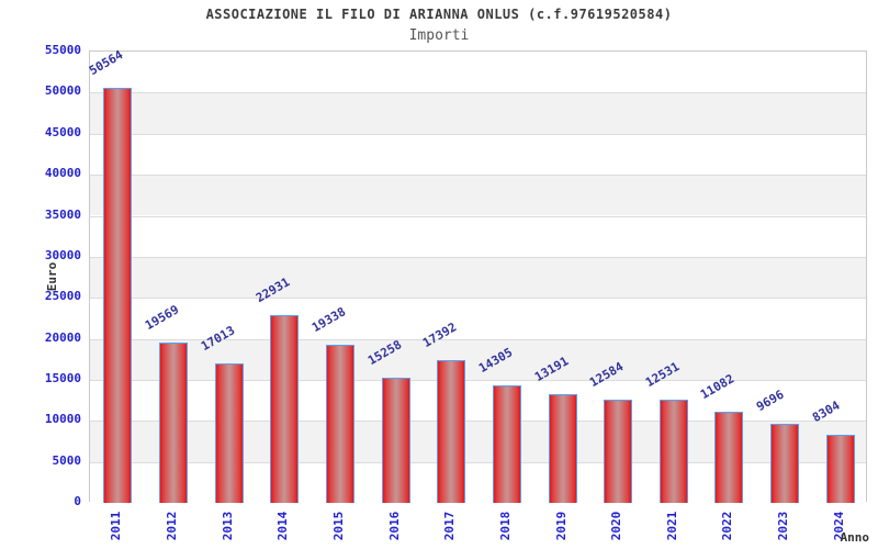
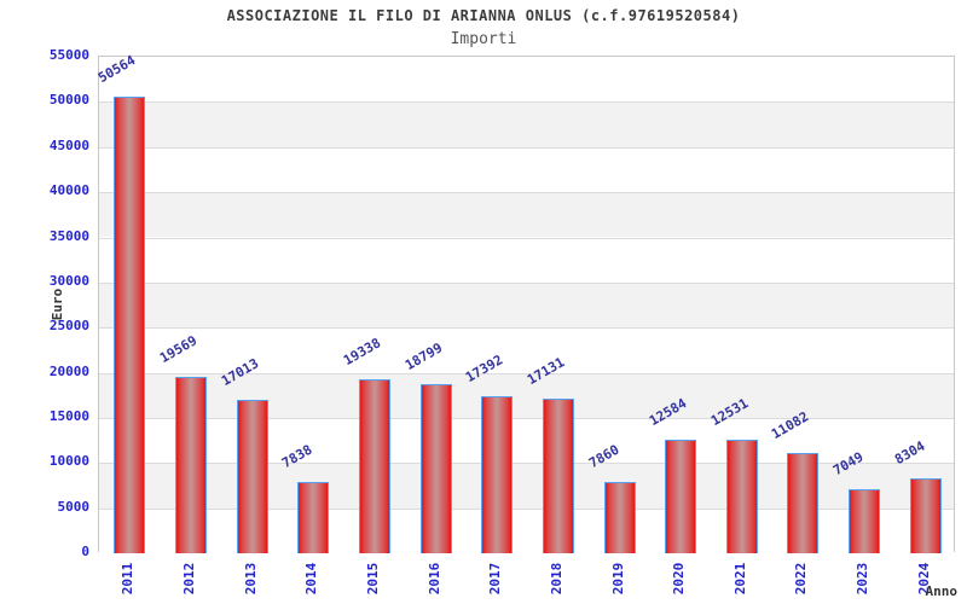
2014: 22931 -> 7838
2016: 15258 -> 18799
2018: 14305 -> 17131
2019: 13191 -> 7860
2023: 9696 -> 7049
